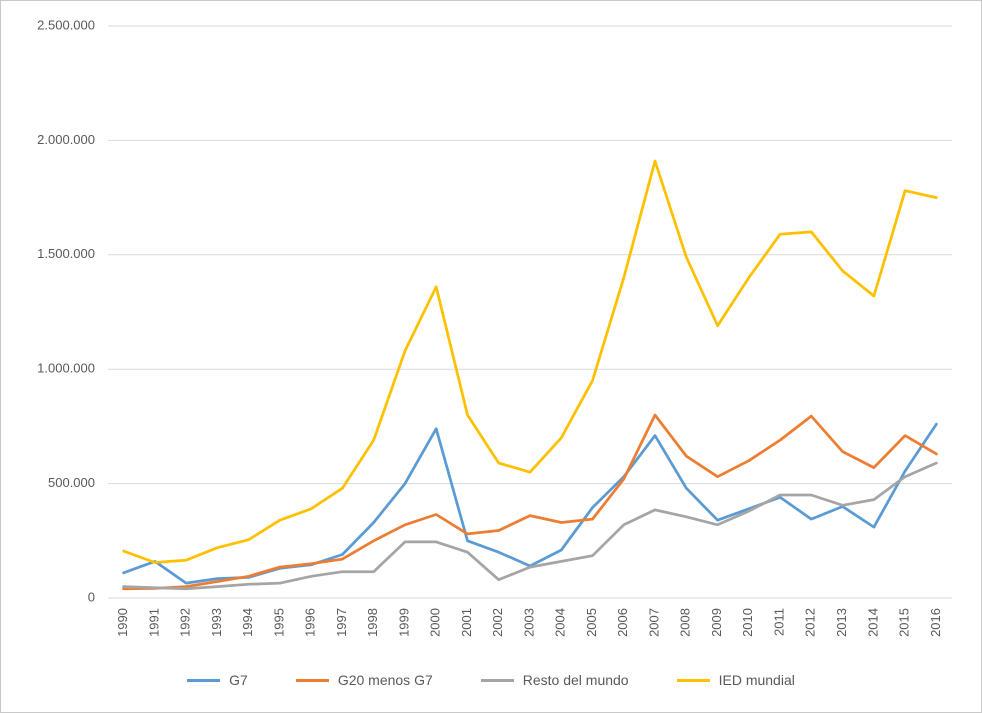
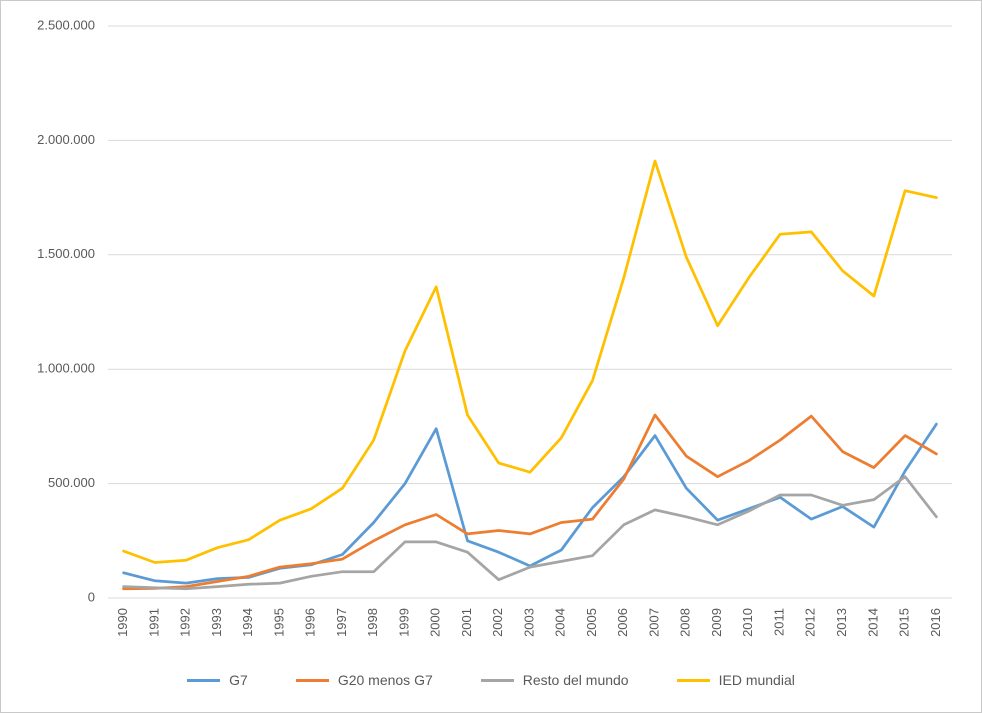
G7/1991: 160000 -> 80000
G20 menos G7/2003: 360000 -> 280000
Resto del mundo/2016: 590000 -> 360000
